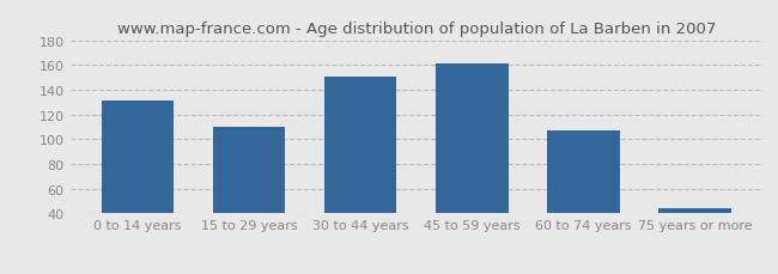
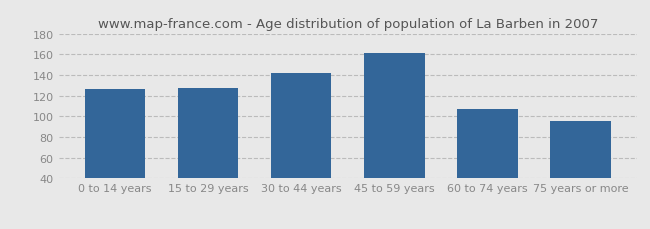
0 to 14 years: 131 -> 126
15 to 29 years: 110 -> 127
30 to 44 years: 151 -> 142
75 years or more: 44 -> 95
